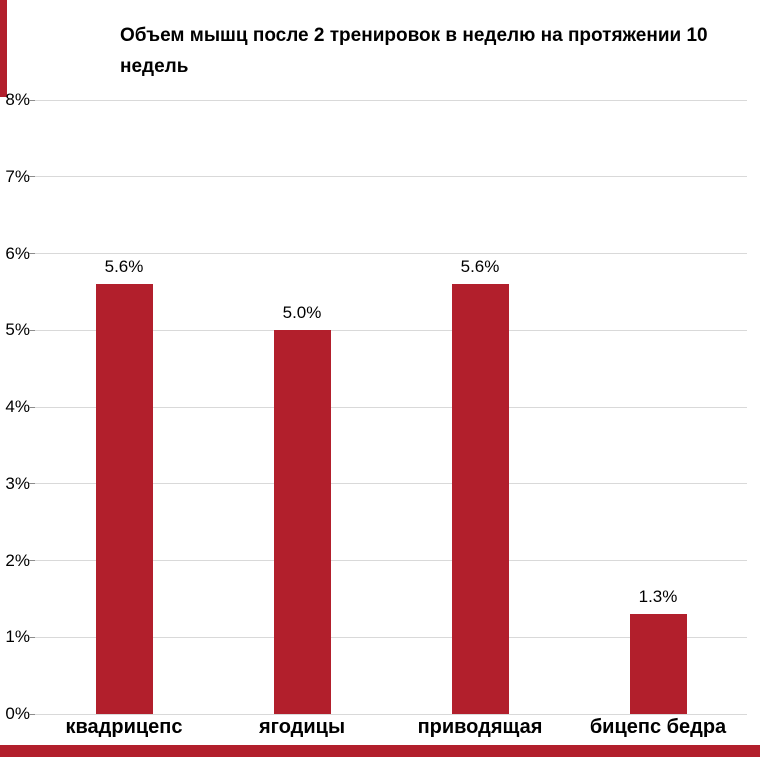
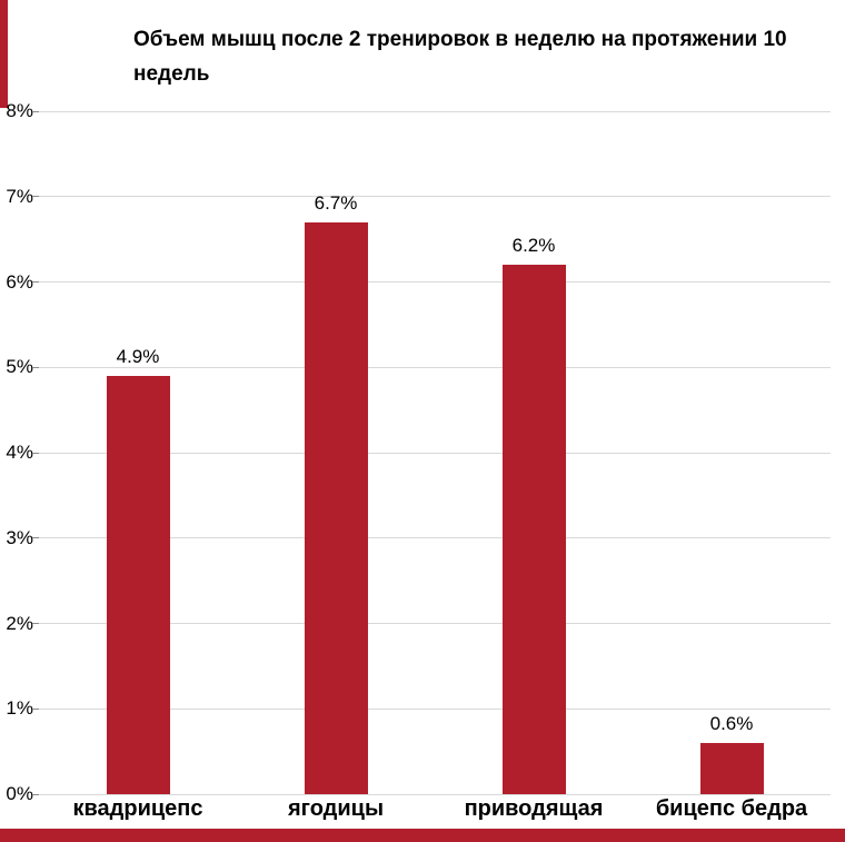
квадрицепс: 5.6% -> 4.9%
ягодицы: 5.0% -> 6.7%
приводящая: 5.6% -> 6.2%
бицепс бедра: 1.3% -> 0.6%
